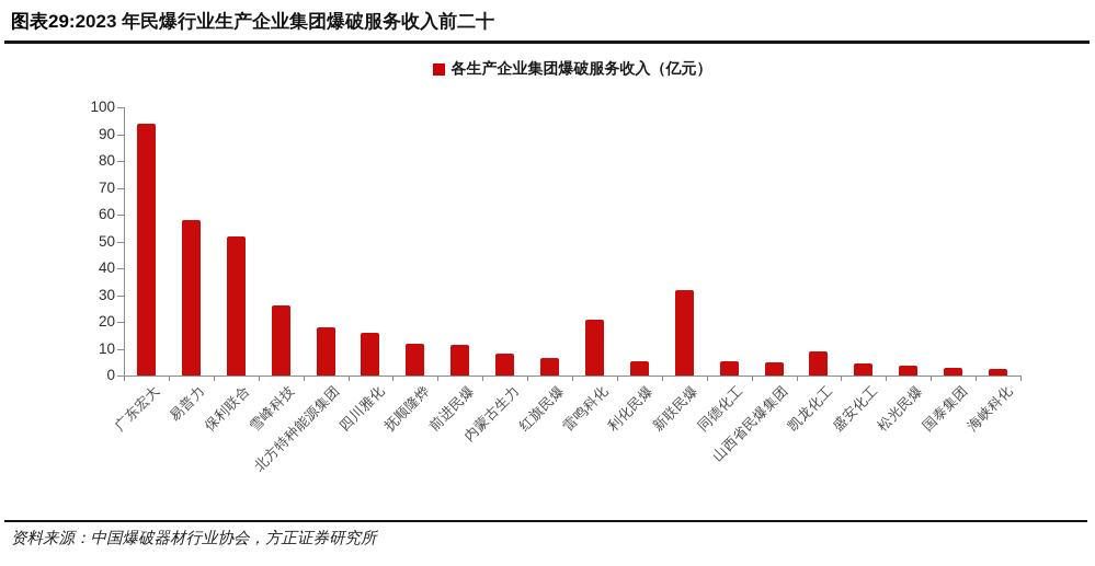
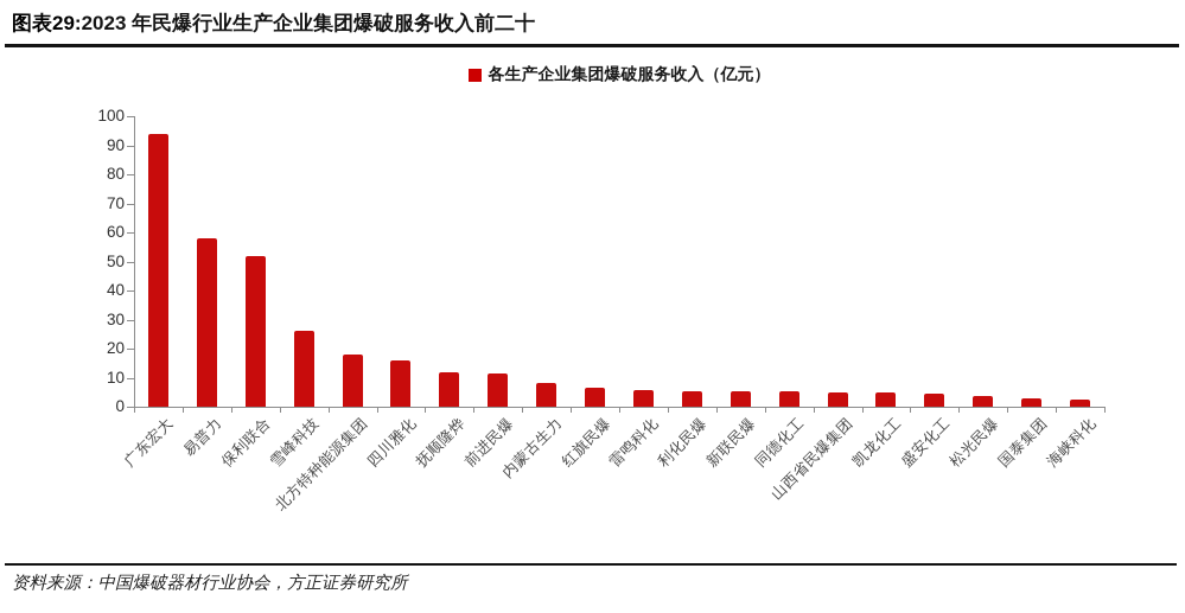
雷鸣科化: 21 -> 6
新联民爆: 32 -> 5
凯龙化工: 9 -> 5
